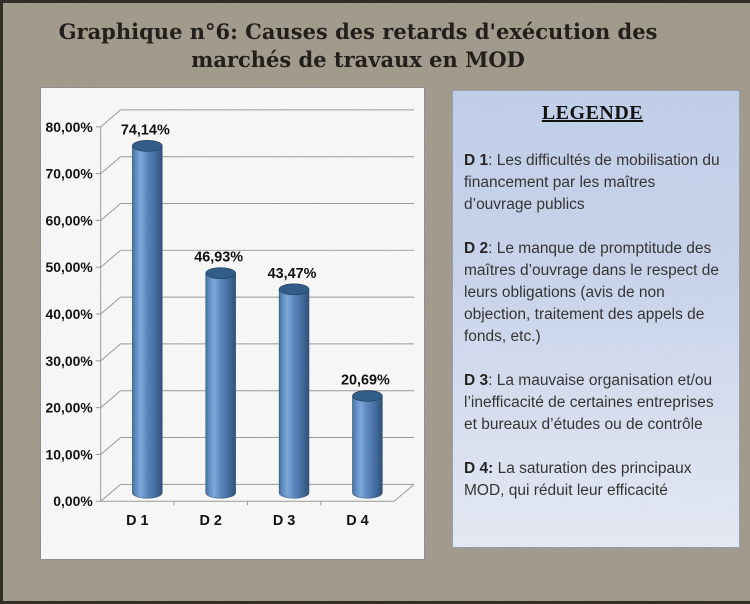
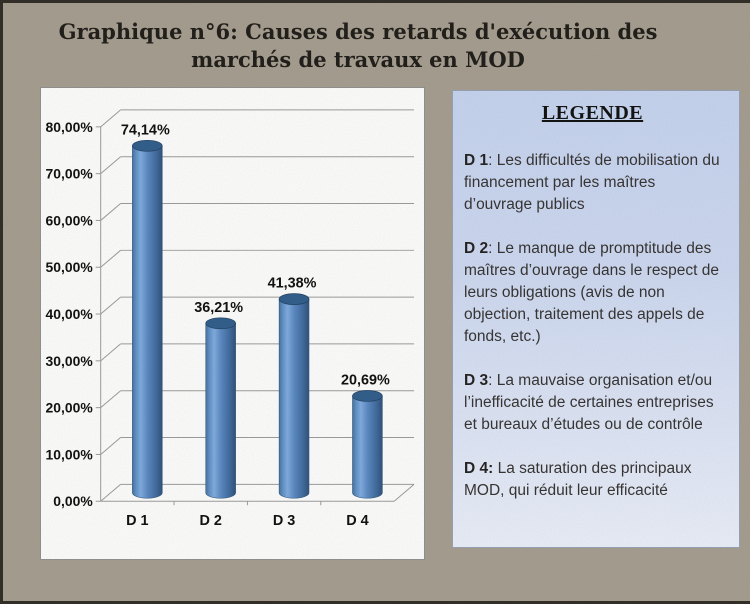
D 2: 46,93% -> 36,21%
D 3: 43,47% -> 41,38%
